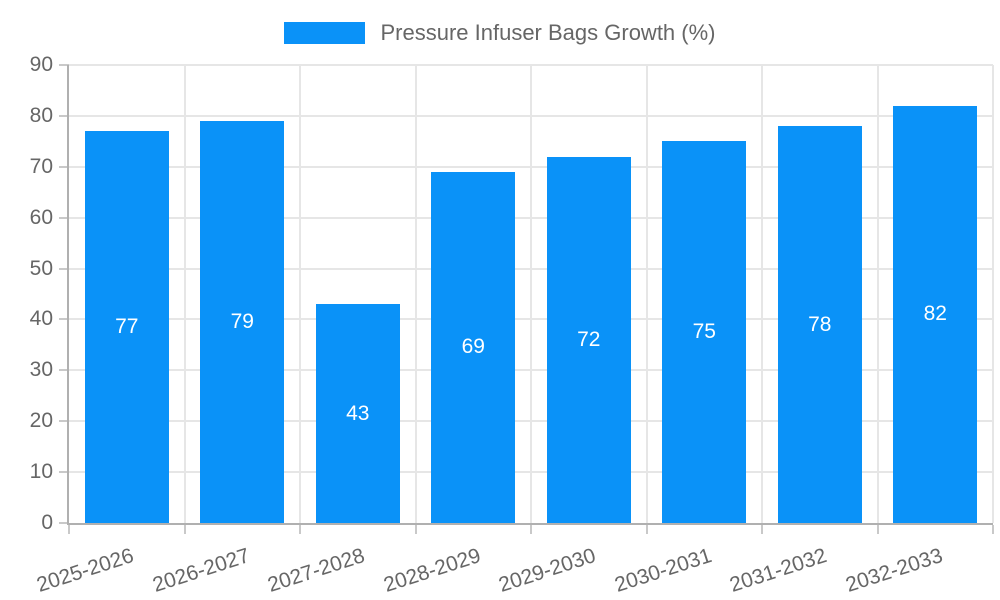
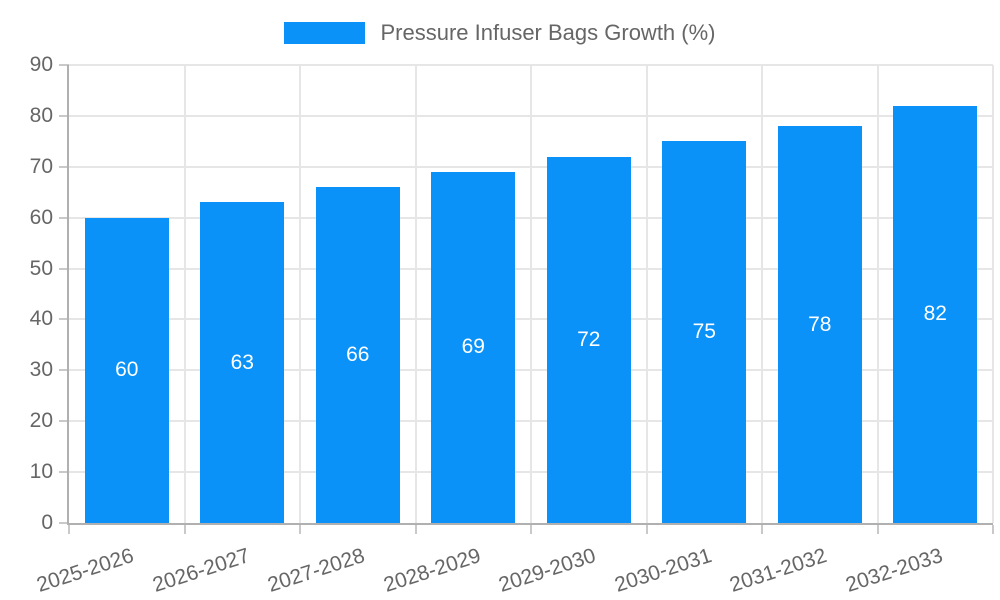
2025-2026: 77 -> 60
2026-2027: 79 -> 63
2027-2028: 43 -> 66
